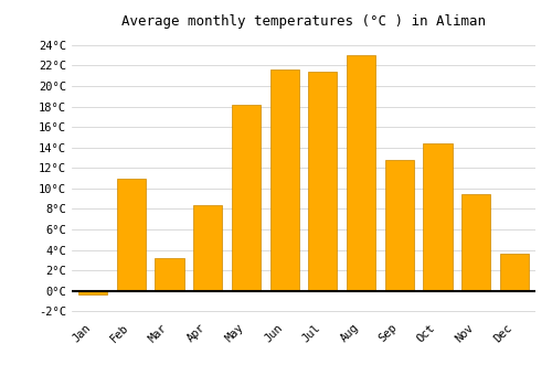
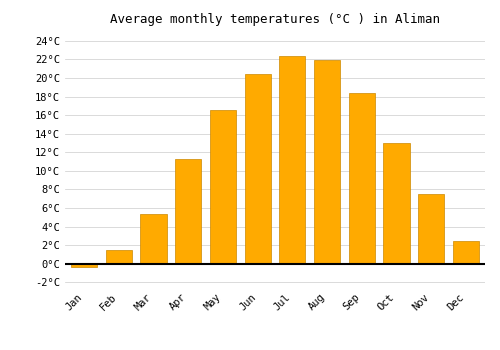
Feb: 11.0°C -> 1.5°C
Mar: 3.2°C -> 5.4°C
Apr: 8.4°C -> 11.3°C
May: 18.2°C -> 16.6°C
Jun: 21.6°C -> 20.4°C
Jul: 21.4°C -> 22.4°C
Aug: 23.0°C -> 21.9°C
Sep: 12.8°C -> 18.4°C
Oct: 14.4°C -> 13.0°C
Nov: 9.4°C -> 7.5°C
Dec: 3.6°C -> 2.5°C
